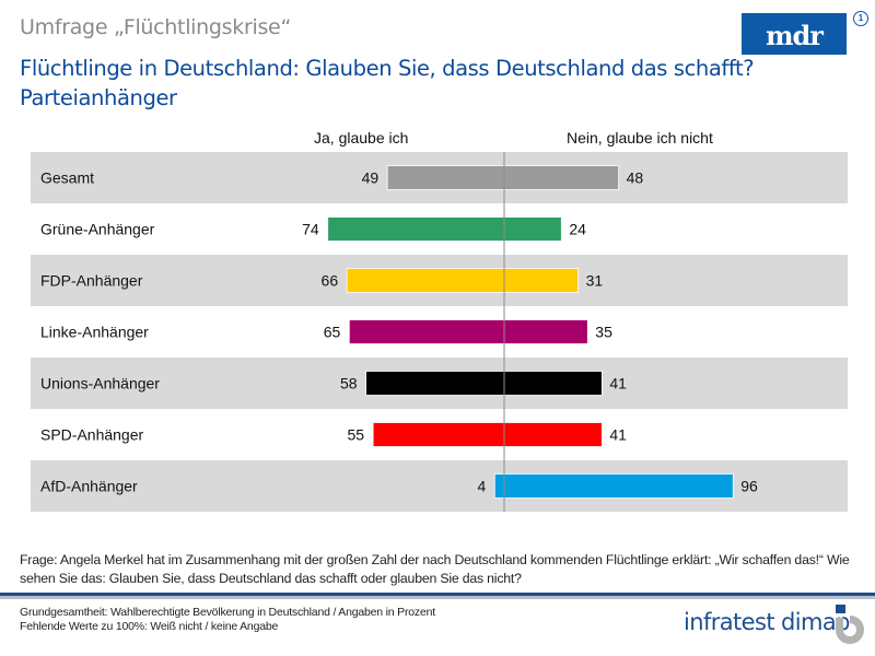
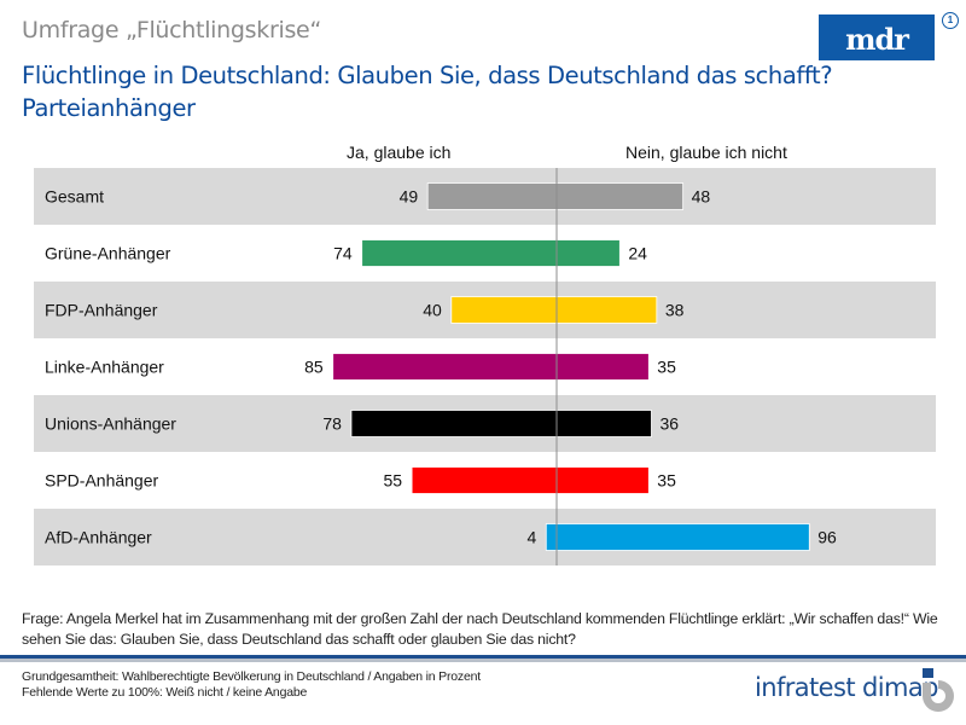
Ja, glaube ich/FDP-Anhänger: 66 -> 40
Nein, glaube ich nicht/FDP-Anhänger: 31 -> 38
Ja, glaube ich/Linke-Anhänger: 65 -> 85
Ja, glaube ich/Unions-Anhänger: 58 -> 78
Nein, glaube ich nicht/Unions-Anhänger: 41 -> 36
Nein, glaube ich nicht/SPD-Anhänger: 41 -> 35
